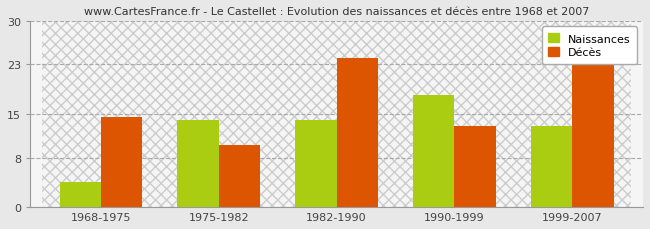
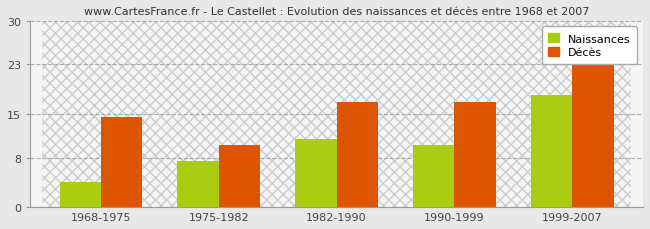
Naissances/1975-1982: 14.0 -> 7.5
Naissances/1982-1990: 14.0 -> 11.0
Décès/1982-1990: 24.0 -> 17.0
Naissances/1990-1999: 18.0 -> 10.0
Décès/1990-1999: 13.0 -> 17.0
Naissances/1999-2007: 13.0 -> 18.0
